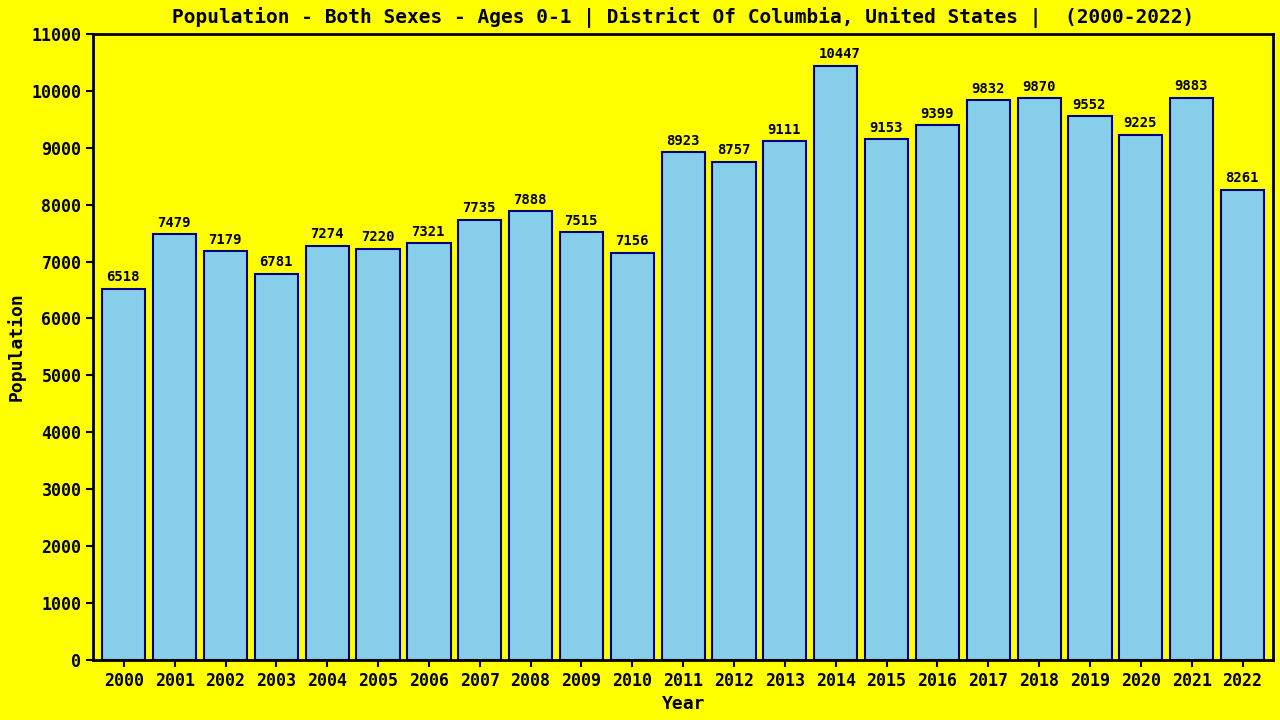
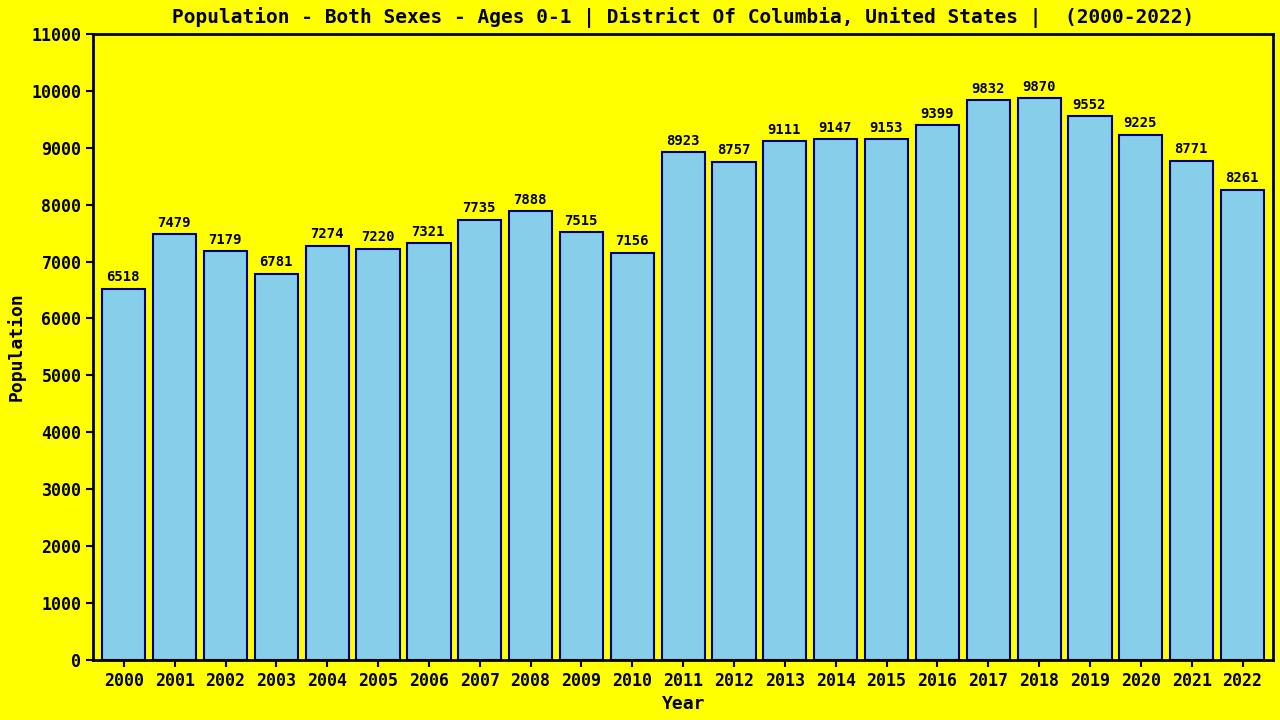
2014: 10447 -> 9147
2021: 9883 -> 8771
